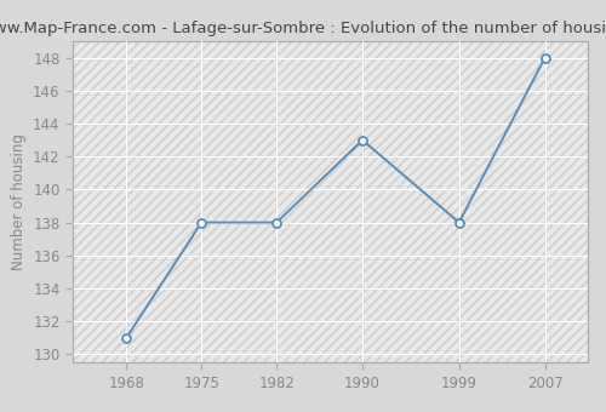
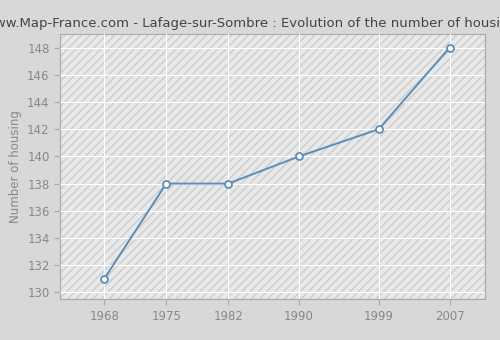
1990: 143 -> 140
1999: 138 -> 142
